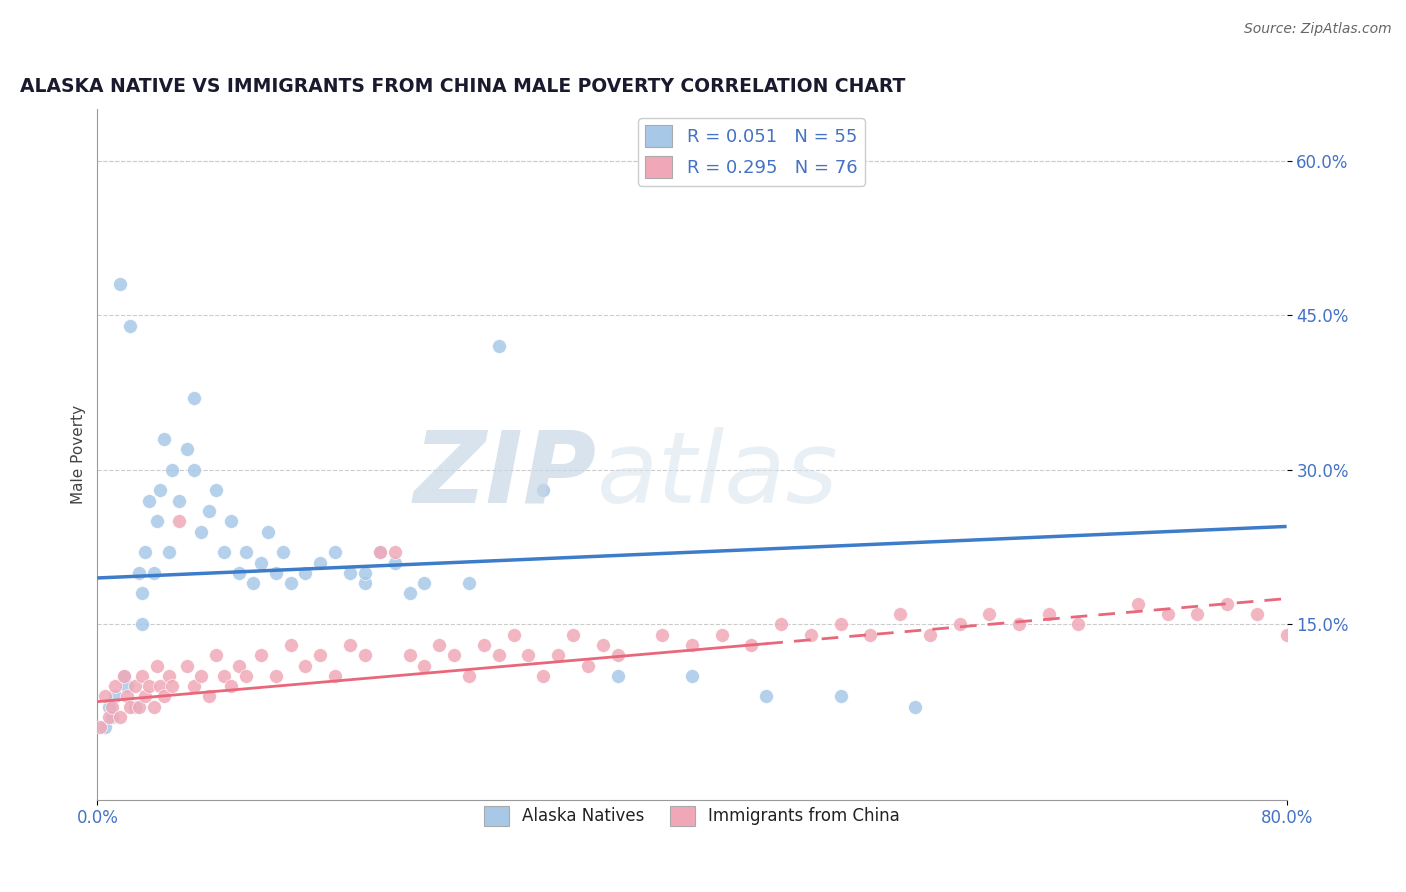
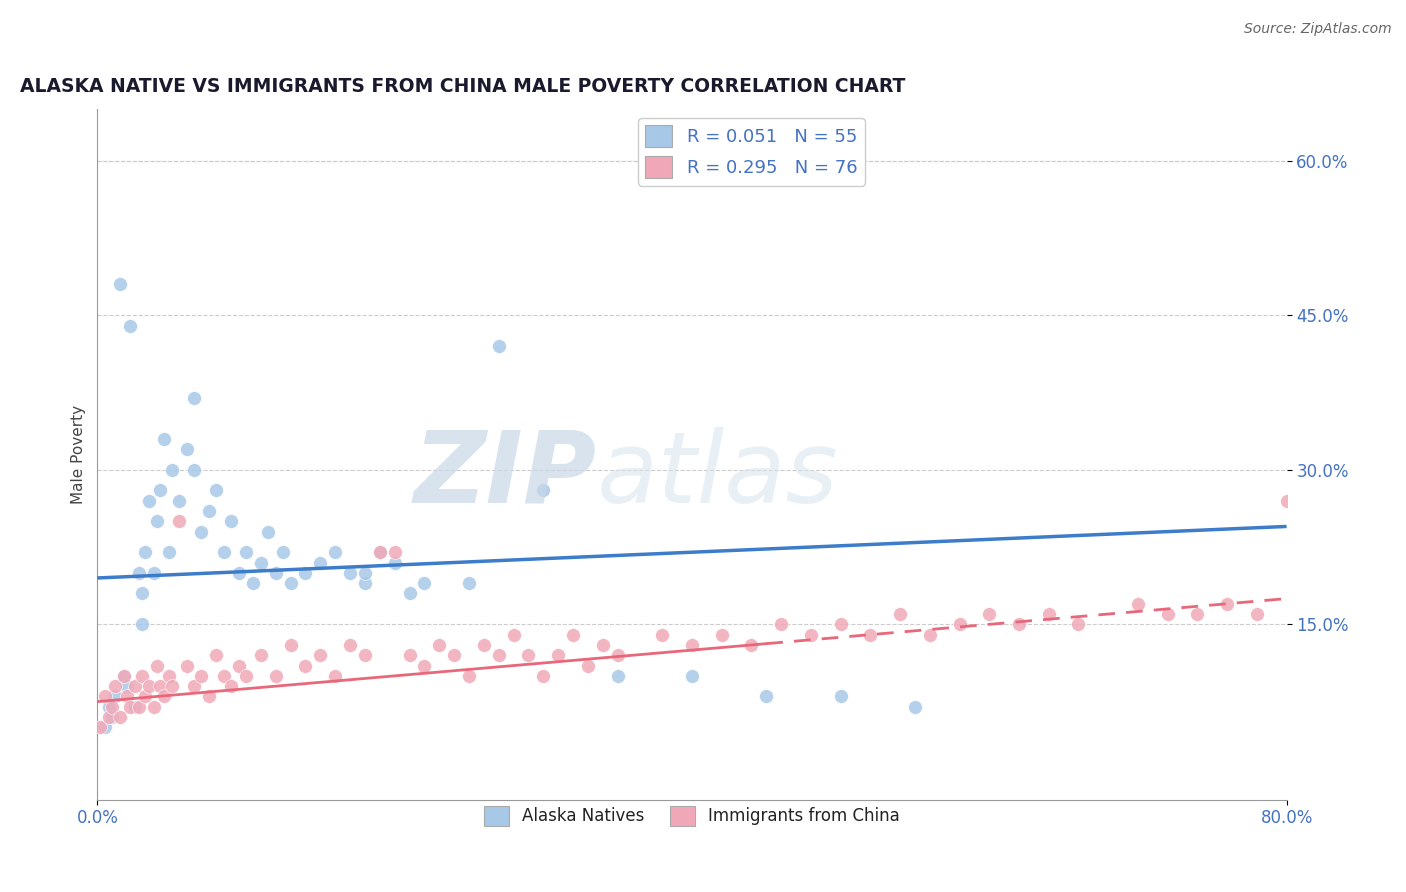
Immigrants from China/80.0%: 14% -> 27%
